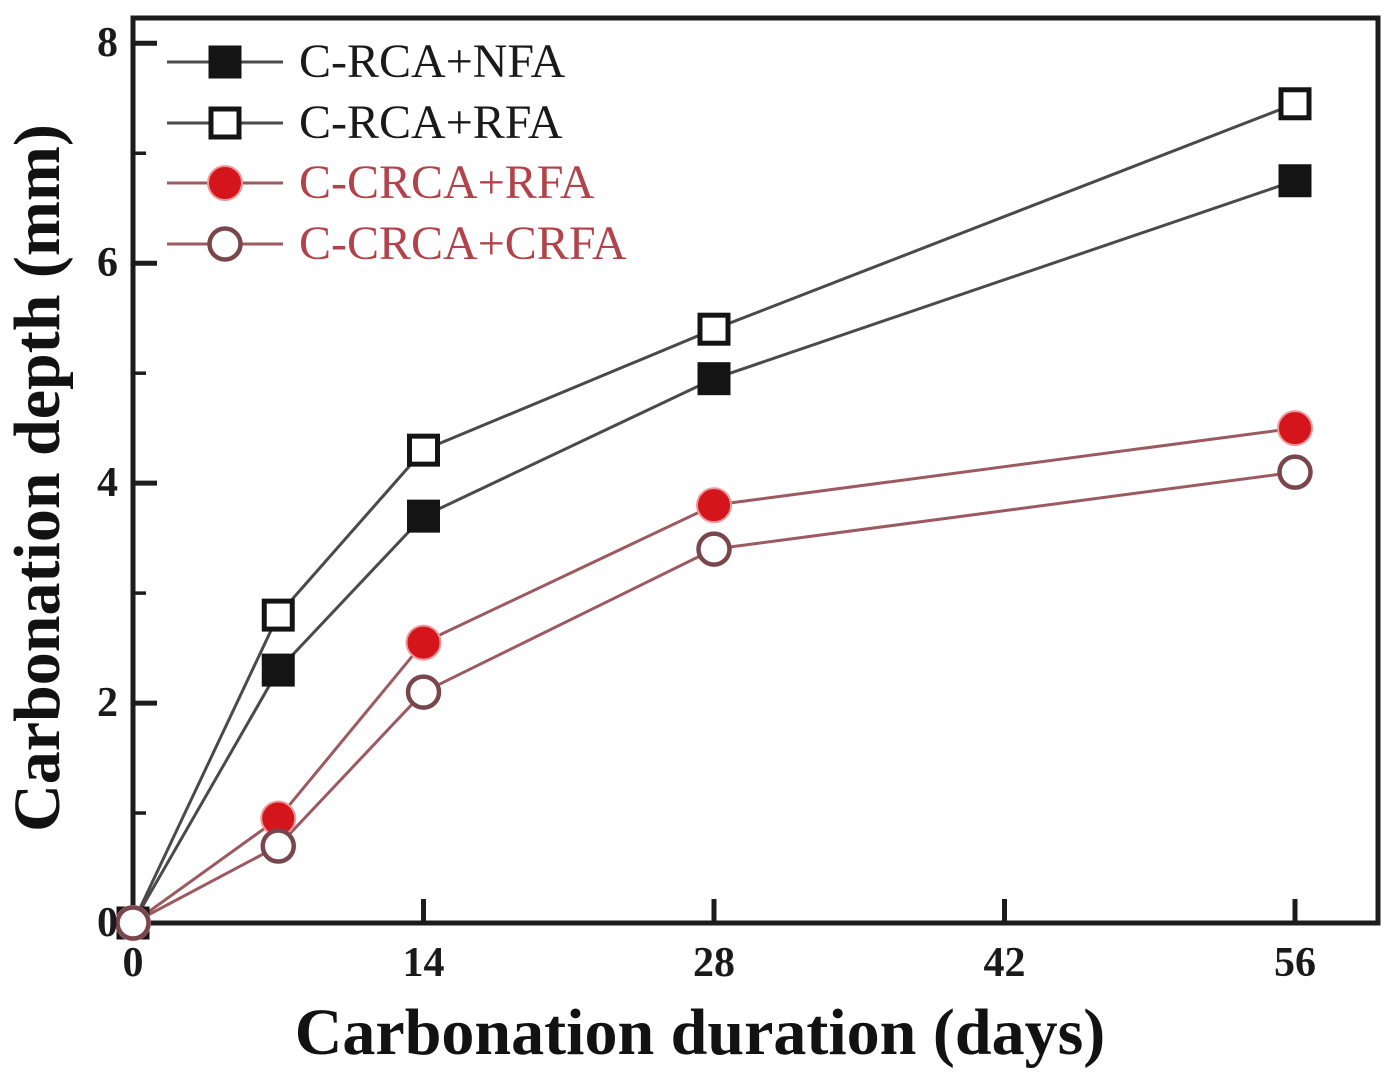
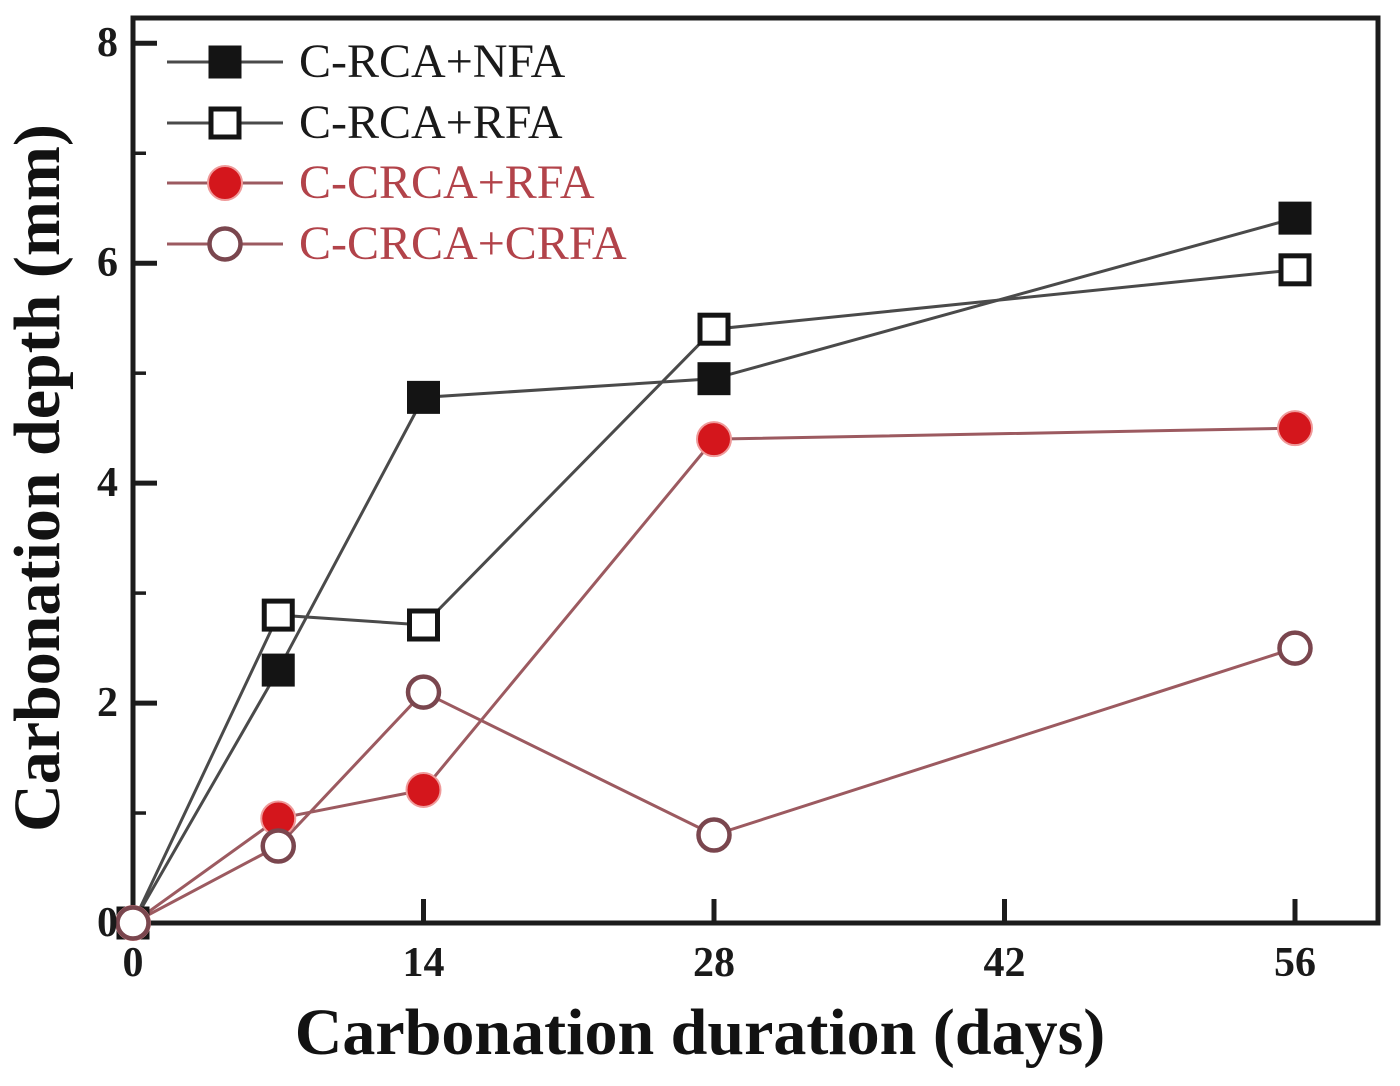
C-RCA+NFA/14: 3.70 -> 4.78
C-RCA+RFA/14: 4.30 -> 2.71
C-CRCA+RFA/14: 2.55 -> 1.21
C-CRCA+RFA/28: 3.80 -> 4.40
C-CRCA+CRFA/28: 3.4 -> 0.8
C-RCA+NFA/56: 6.75 -> 6.41
C-RCA+RFA/56: 7.45 -> 5.94
C-CRCA+CRFA/56: 4.1 -> 2.5
